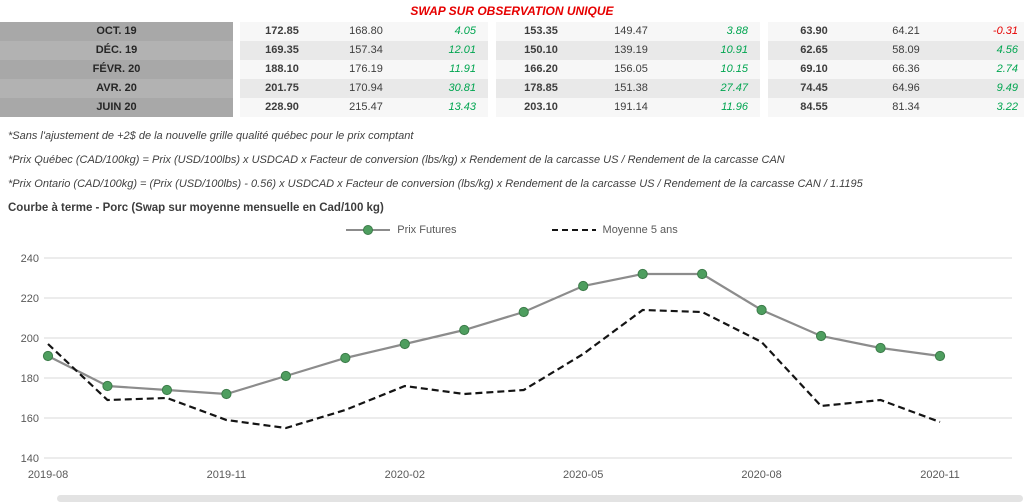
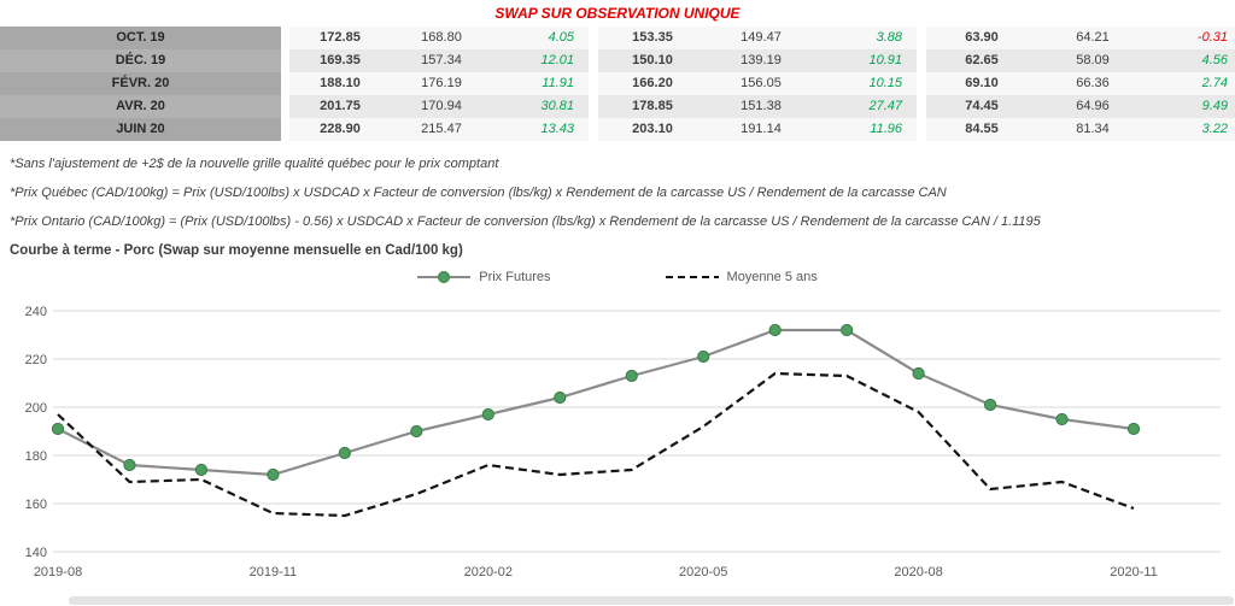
Moyenne 5 ans/2019-11: 159 -> 156
Prix Futures/2020-05: 226 -> 221
